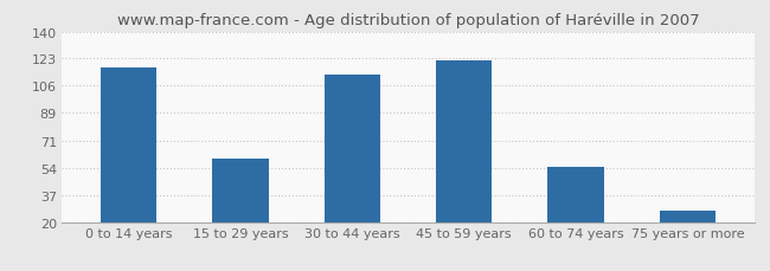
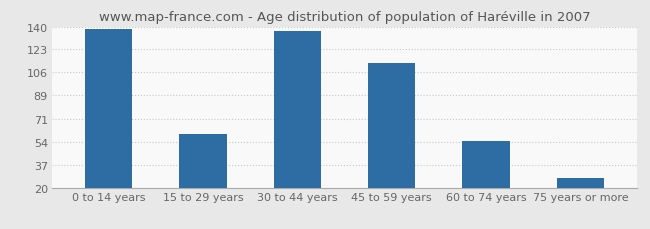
0 to 14 years: 117 -> 138
30 to 44 years: 113 -> 137
45 to 59 years: 122 -> 113
